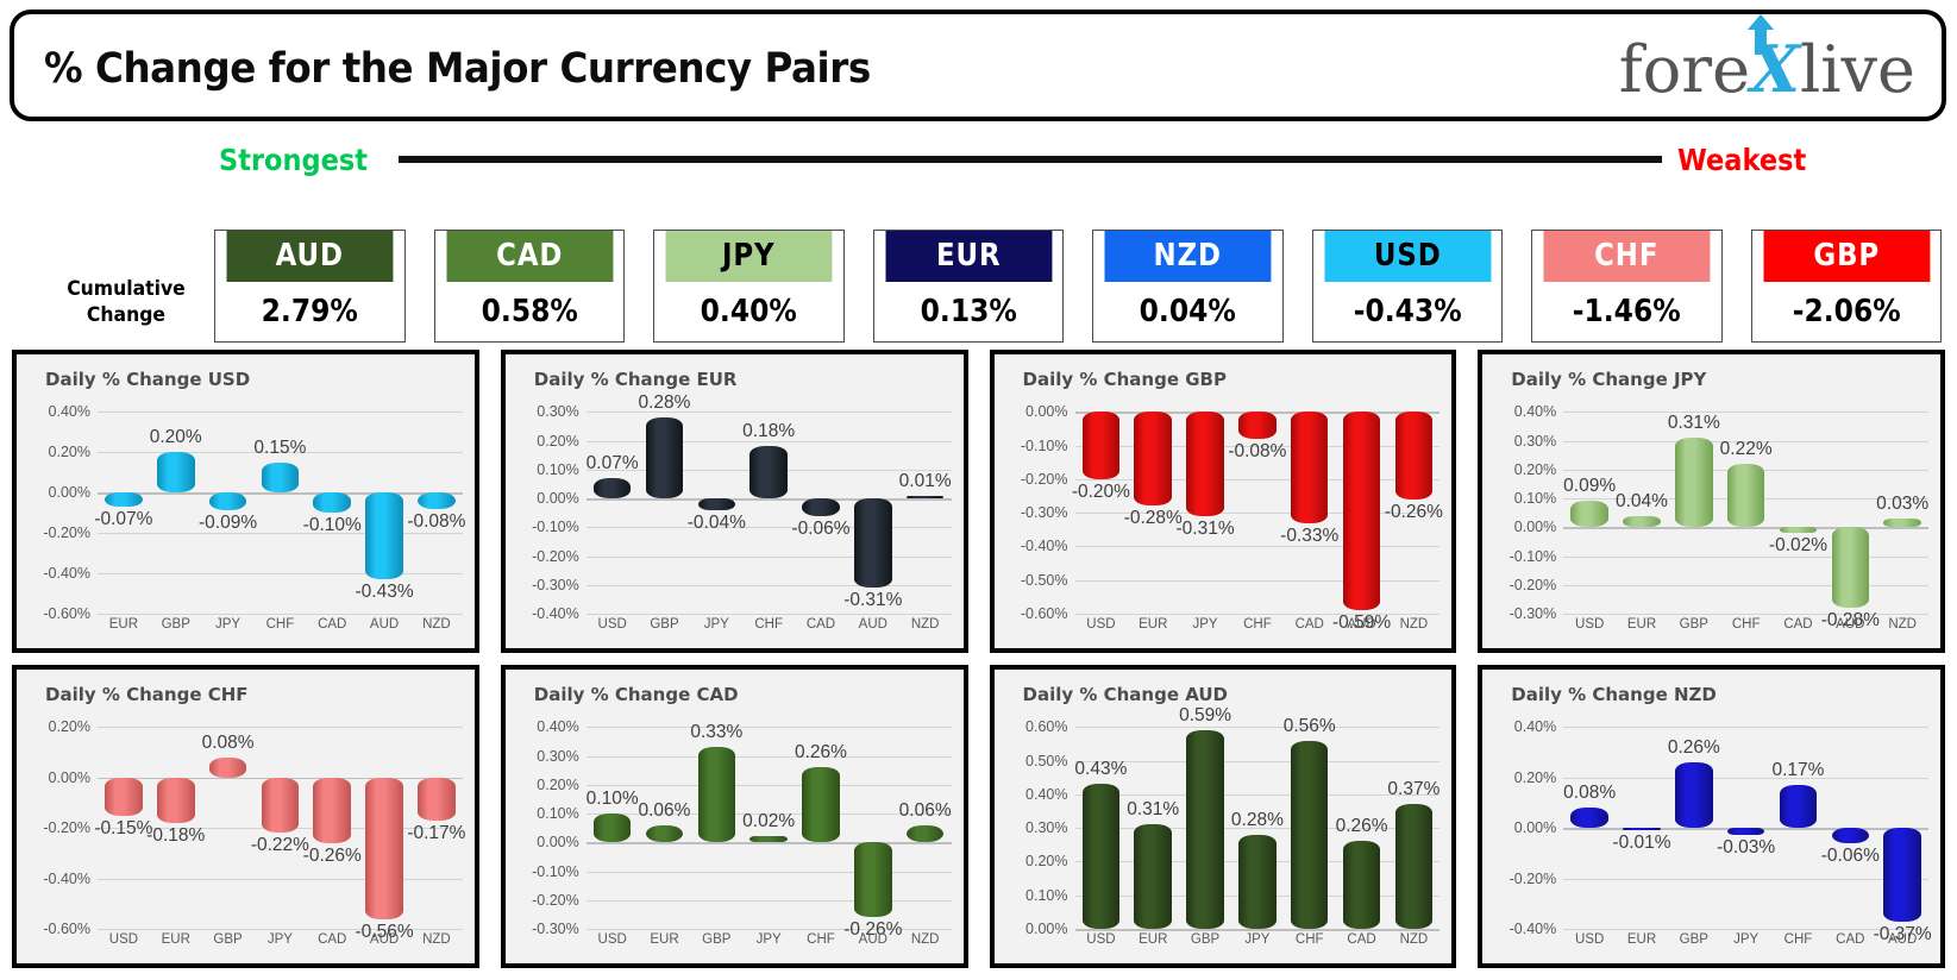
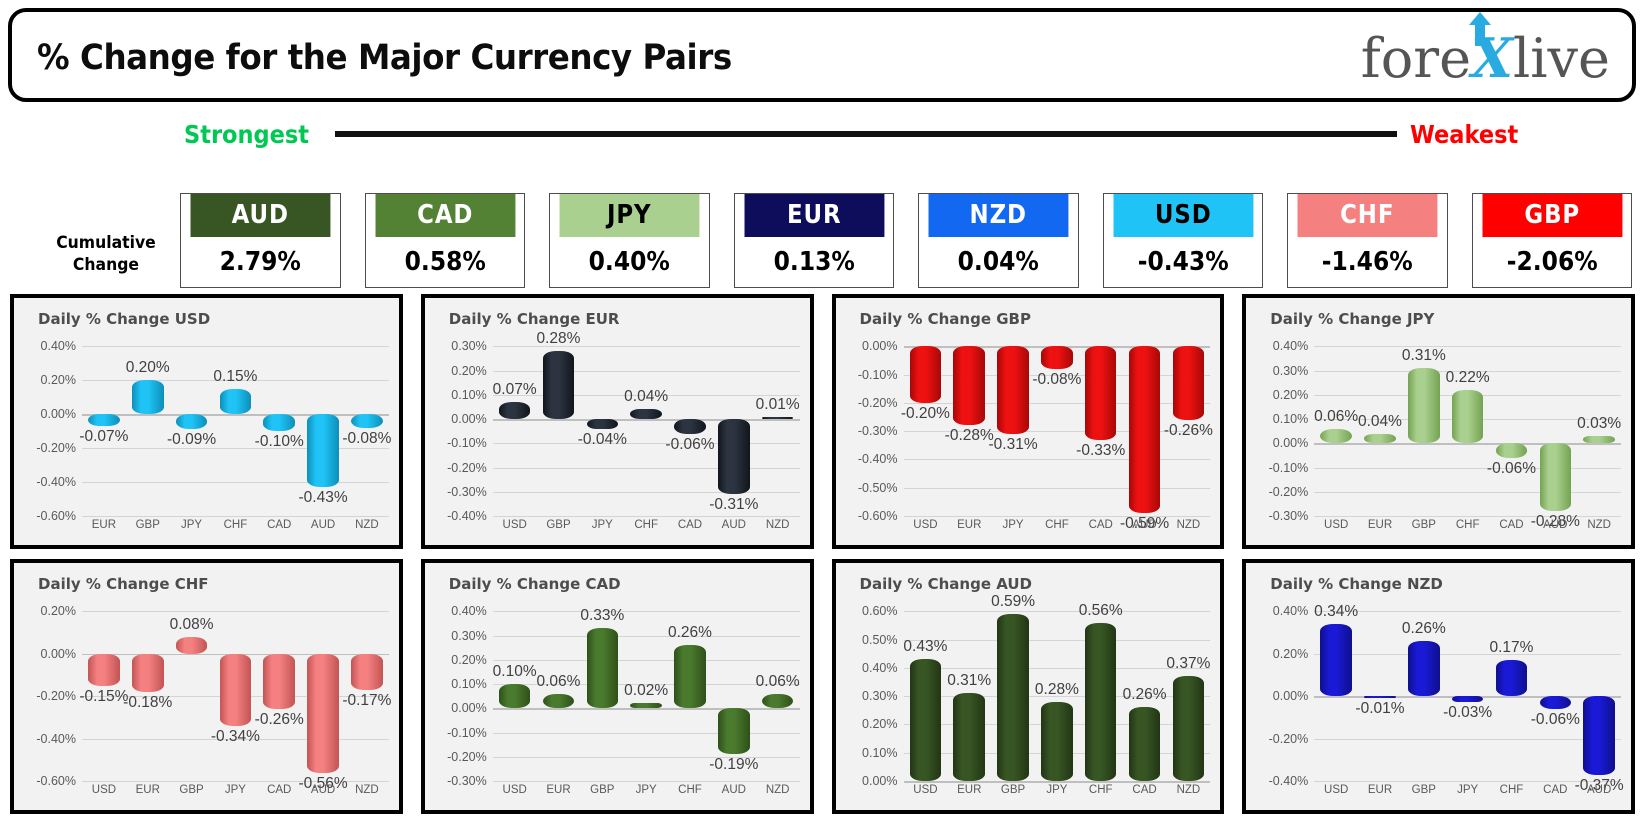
Daily % Change EUR/CHF: 0.18% -> 0.04%
Daily % Change JPY/USD: 0.09% -> 0.06%
Daily % Change JPY/CAD: -0.02% -> -0.06%
Daily % Change CHF/JPY: -0.22% -> -0.34%
Daily % Change CAD/AUD: -0.26% -> -0.19%
Daily % Change NZD/USD: 0.08% -> 0.34%
